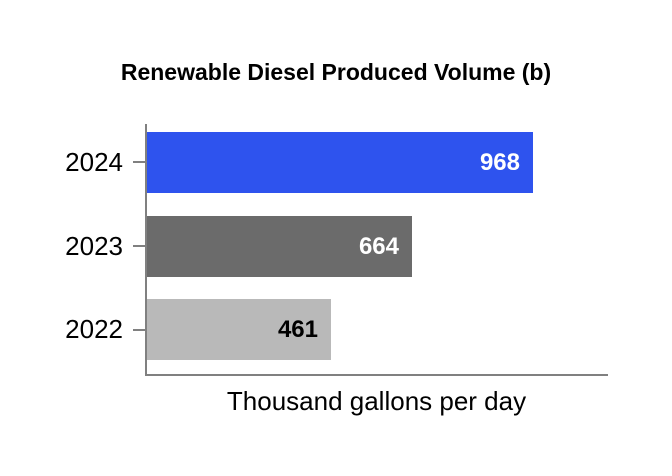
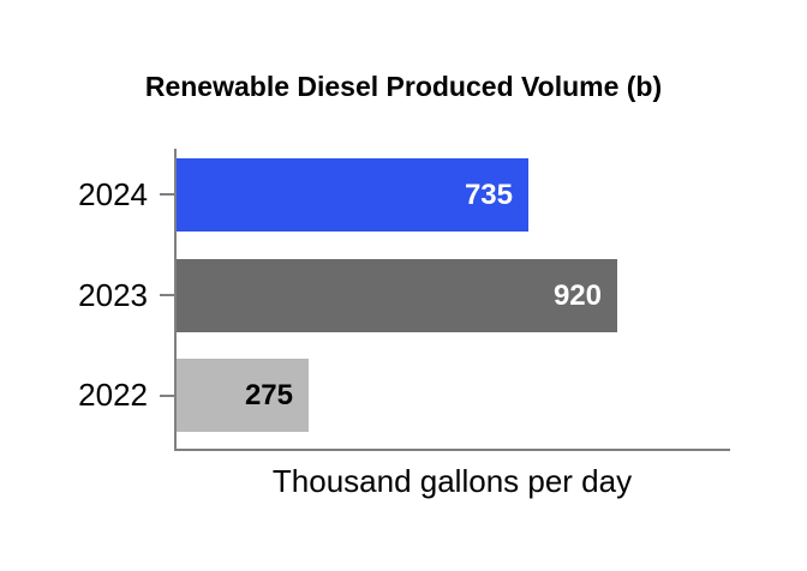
2024: 968 -> 735
2023: 664 -> 920
2022: 461 -> 275
